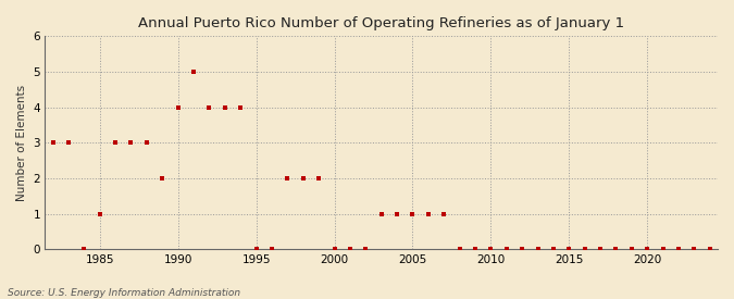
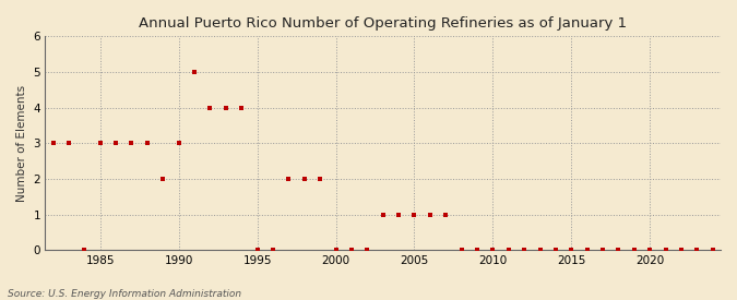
1985: 1 -> 3
1990: 4 -> 3
